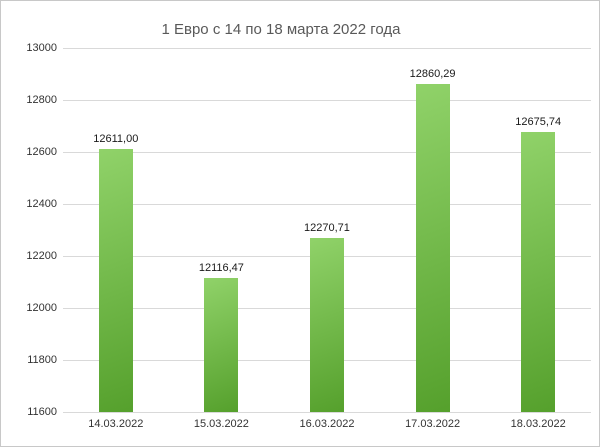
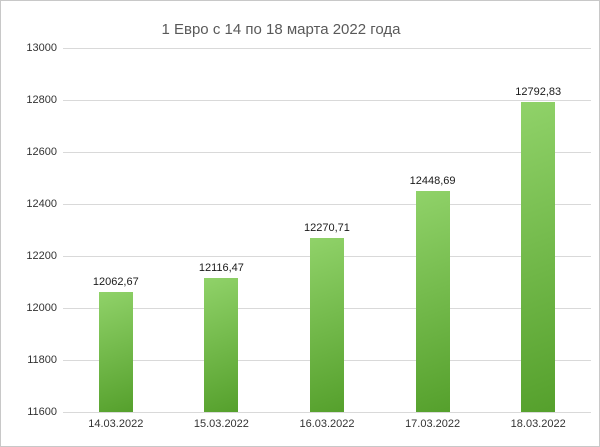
14.03.2022: 12611,00 -> 12062,67
17.03.2022: 12860,29 -> 12448,69
18.03.2022: 12675,74 -> 12792,83
